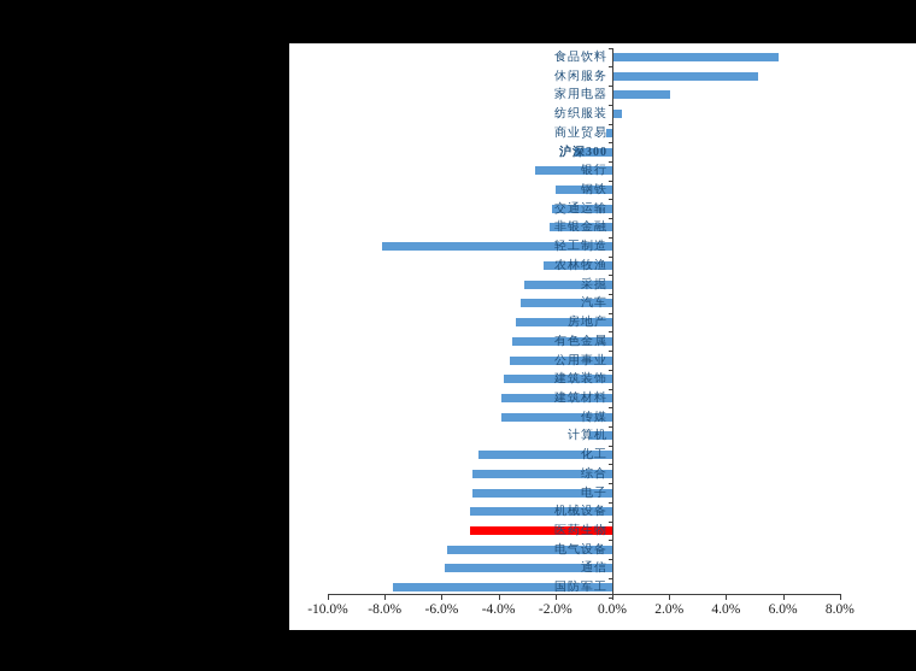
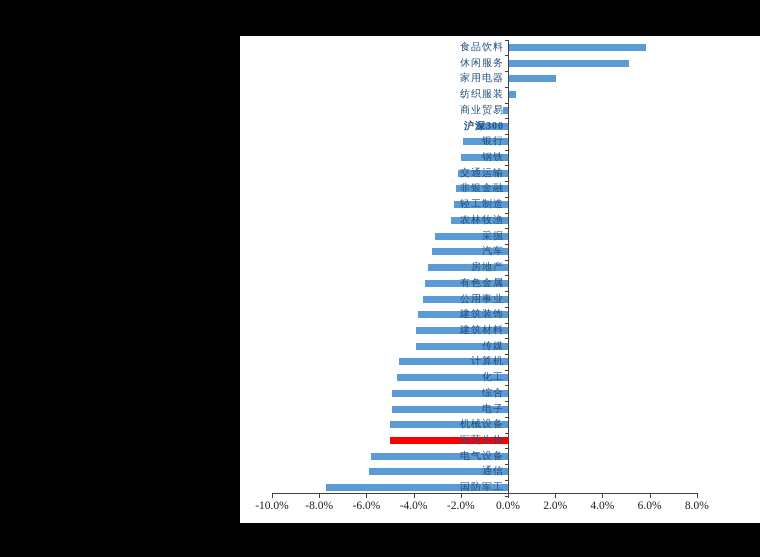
银行: -2.7% -> -1.9%
轻工制造: -8.1% -> -2.3%
计算机: -0.8% -> -4.6%
